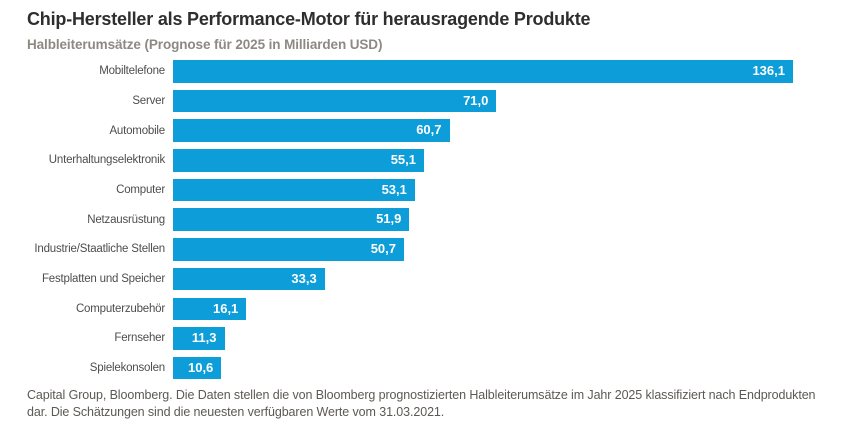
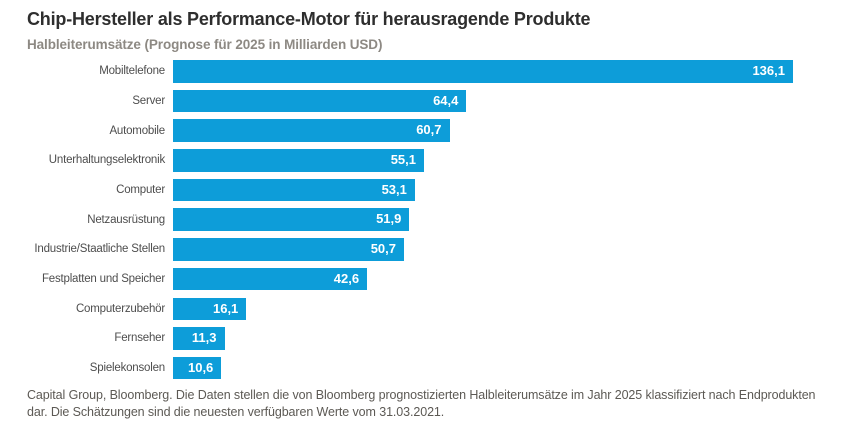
Server: 71,0 -> 64,4
Festplatten und Speicher: 33,3 -> 42,6
